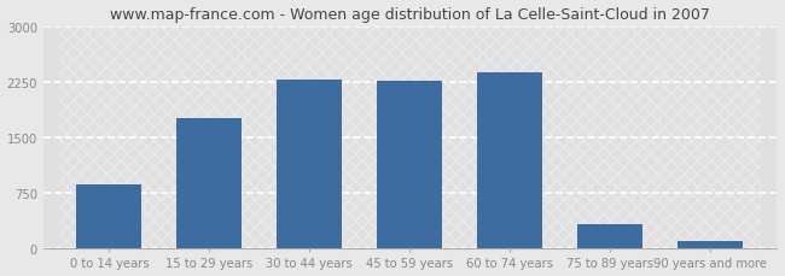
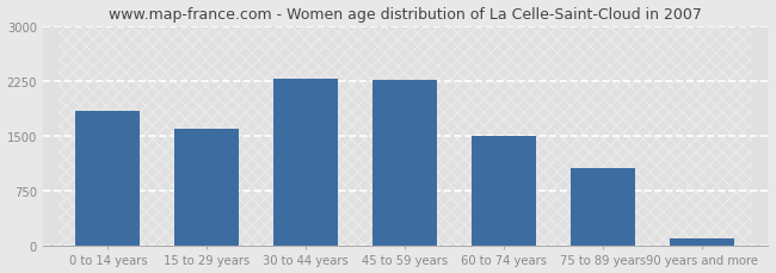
0 to 14 years: 860 -> 1830
15 to 29 years: 1760 -> 1590
60 to 74 years: 2380 -> 1490
75 to 89 years: 320 -> 1050
